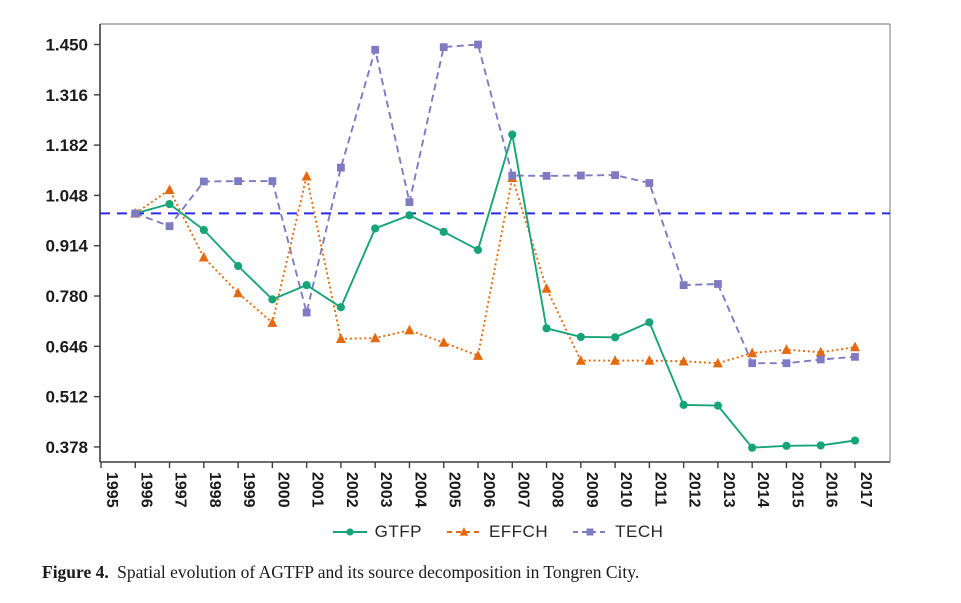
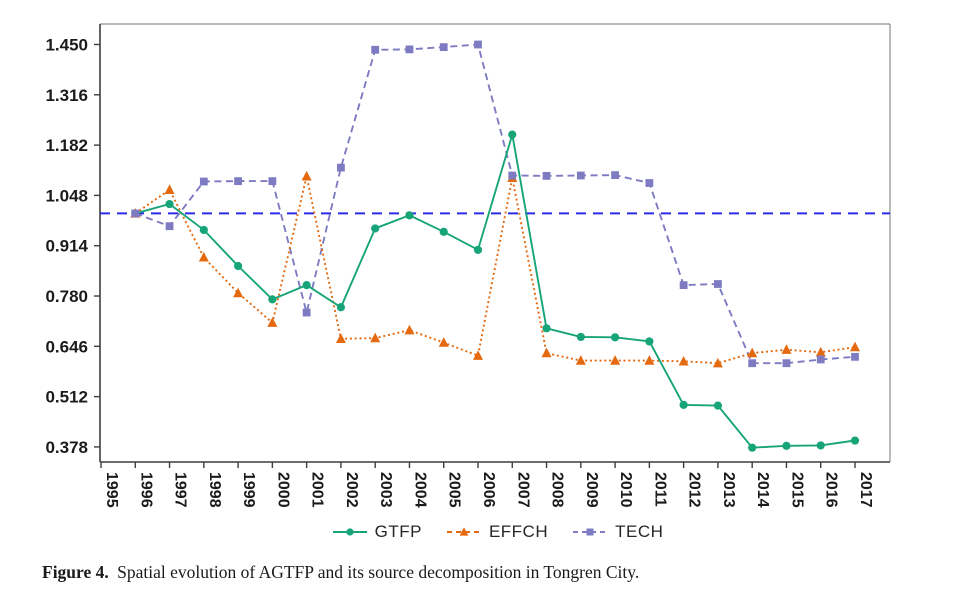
TECH/2004: 1.03 -> 1.44
EFFCH/2008: 0.80 -> 0.63
GTFP/2011: 0.71 -> 0.66
